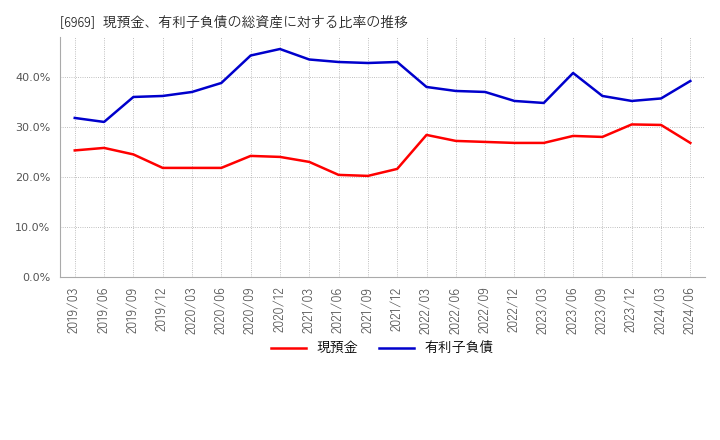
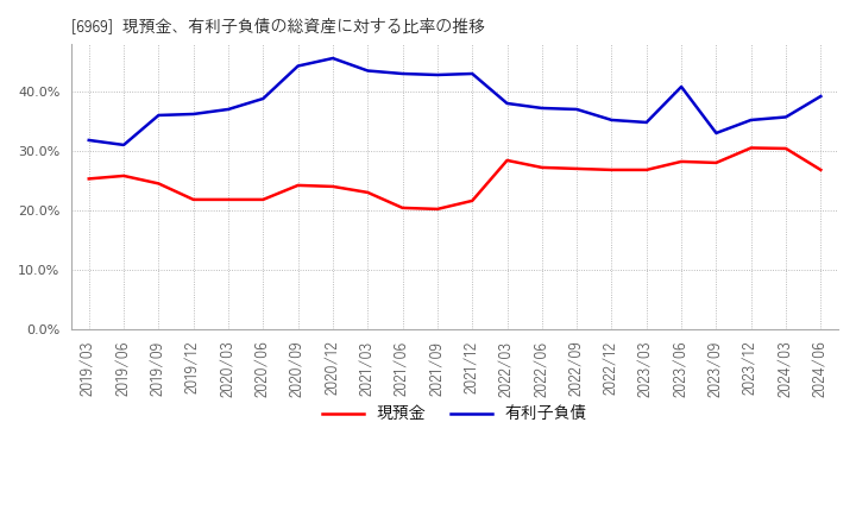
有利子負債/2023/09: 36.2% -> 33.0%
